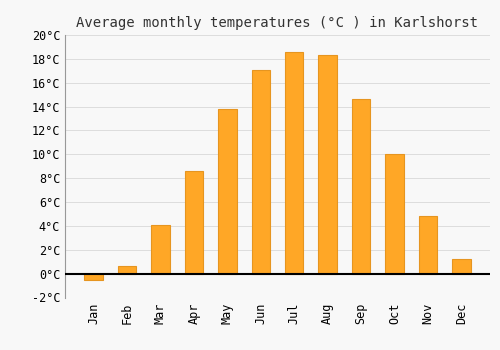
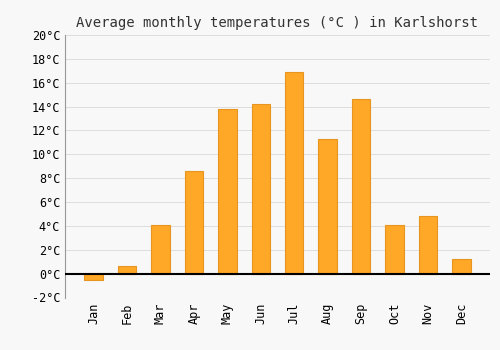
Jun: 17.1°C -> 14.2°C
Jul: 18.6°C -> 16.9°C
Aug: 18.3°C -> 11.3°C
Oct: 10.0°C -> 4.1°C
